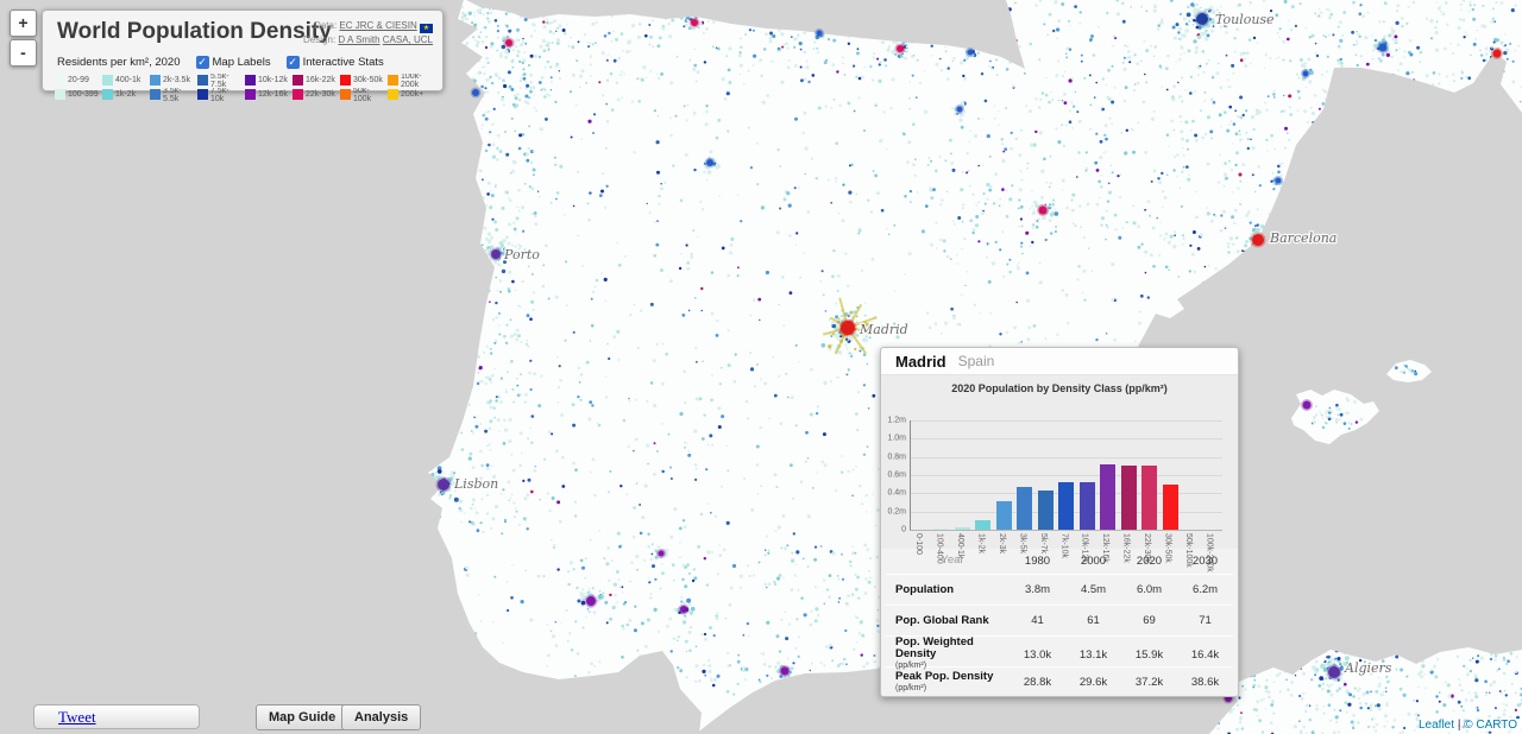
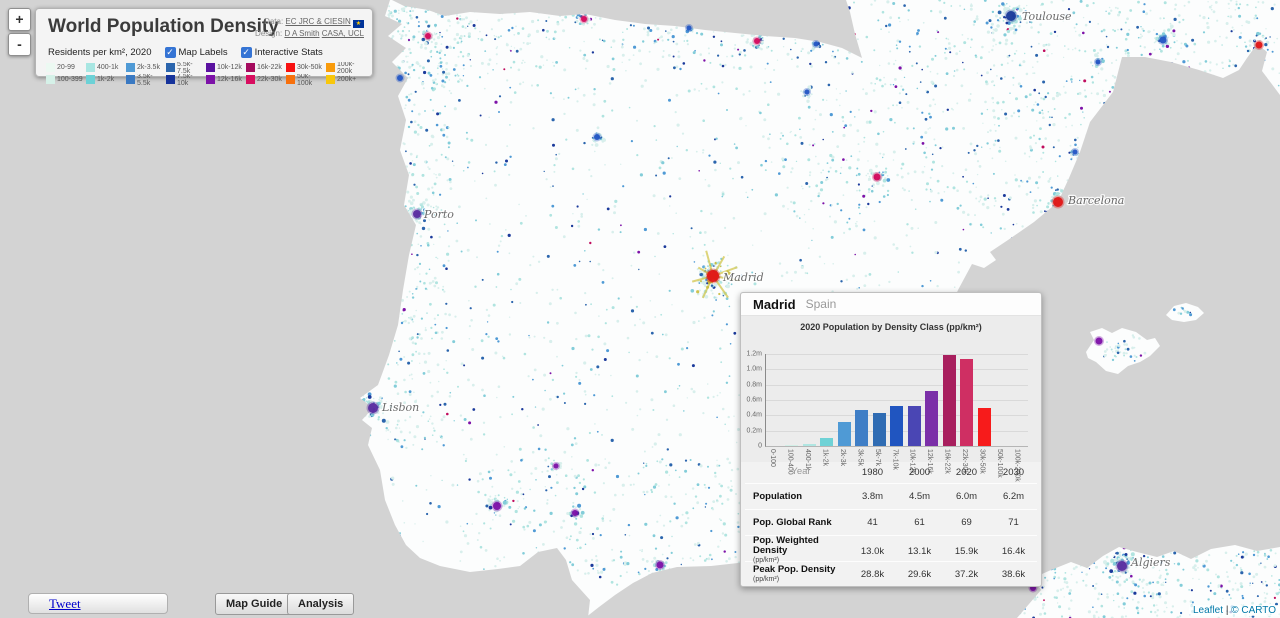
16k-22k: 0.7m -> 1.2m
22k-30k: 0.7m -> 1.1m
